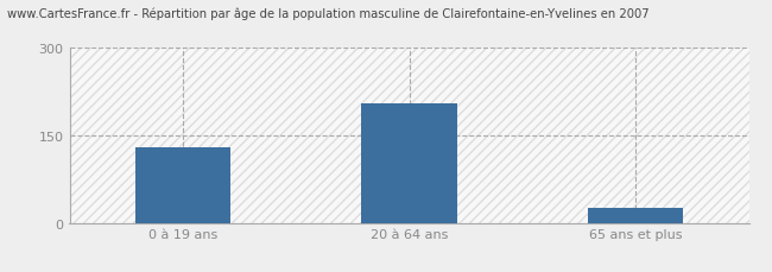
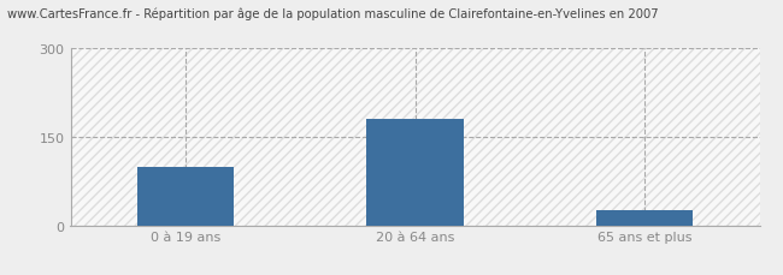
0 à 19 ans: 130 -> 100
20 à 64 ans: 205 -> 181
